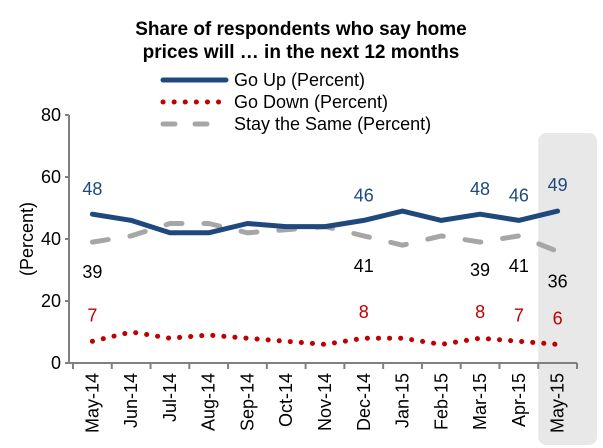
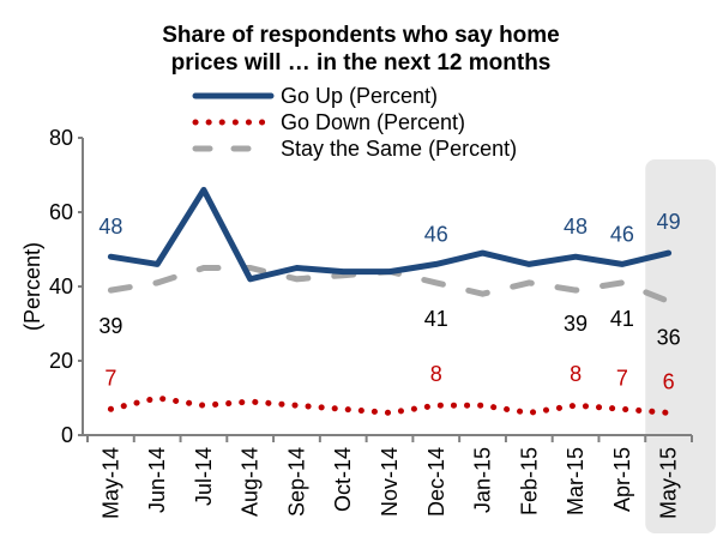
Go Up (Percent)/Jul-14: 42 -> 66
